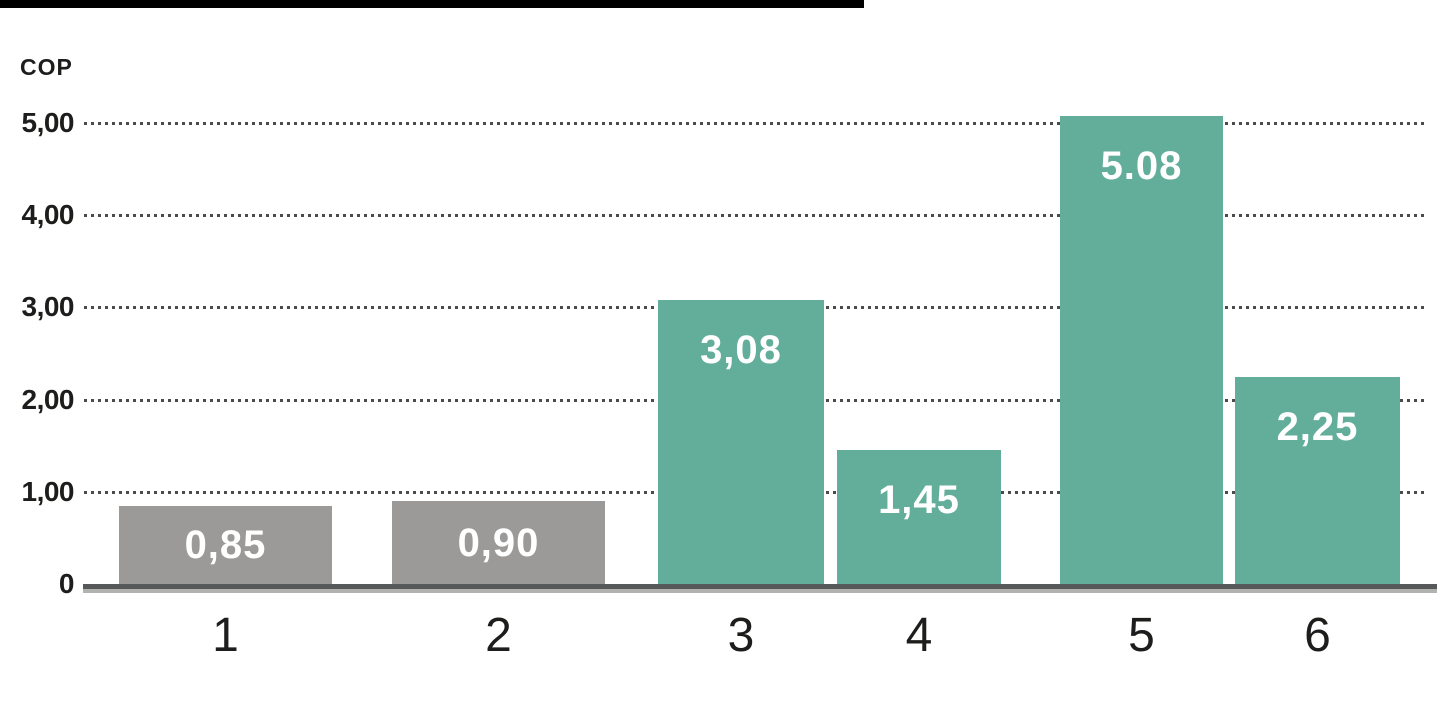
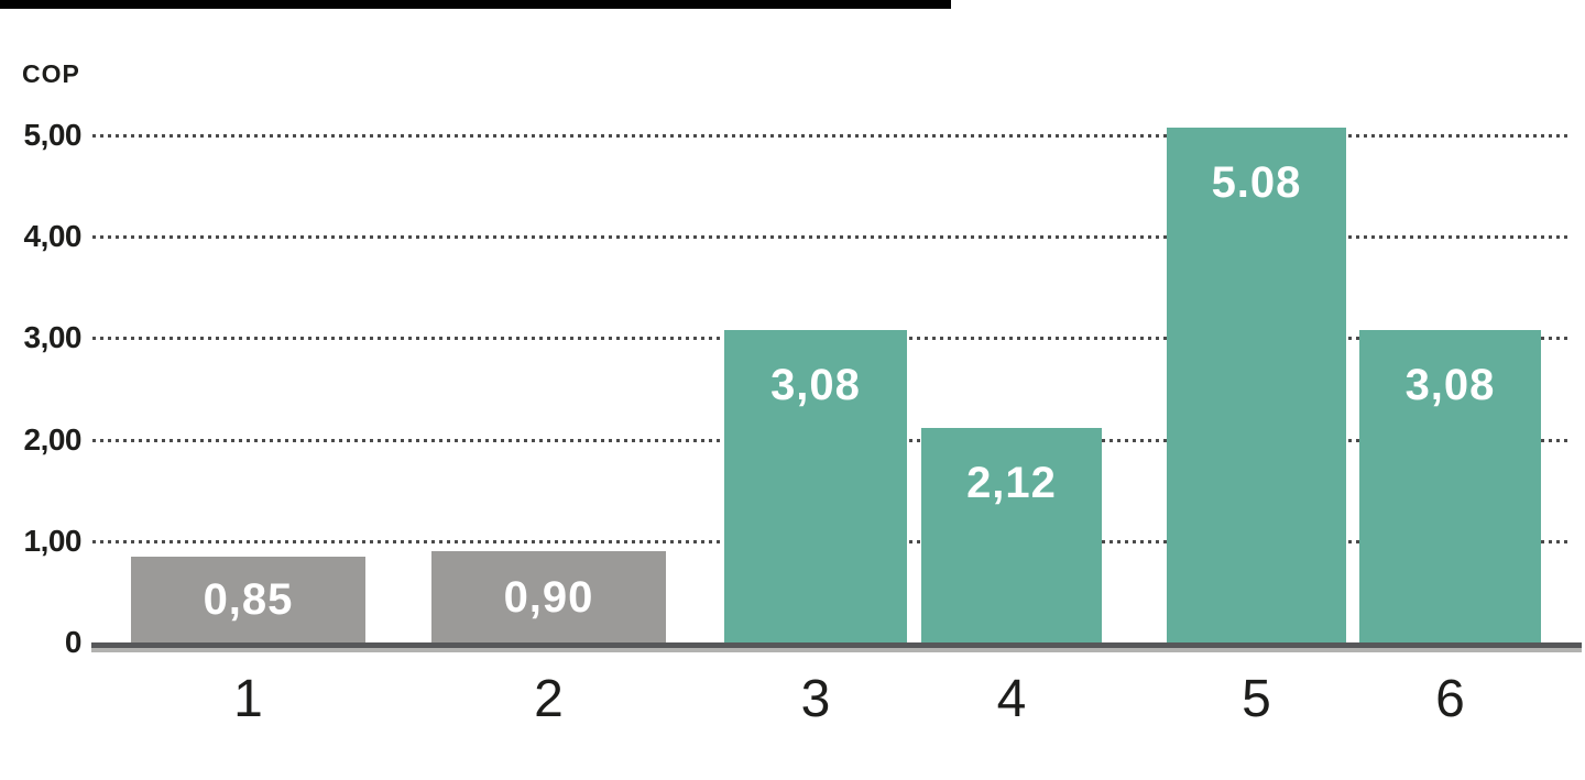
4: 1,45 -> 2,12
6: 2,25 -> 3,08
